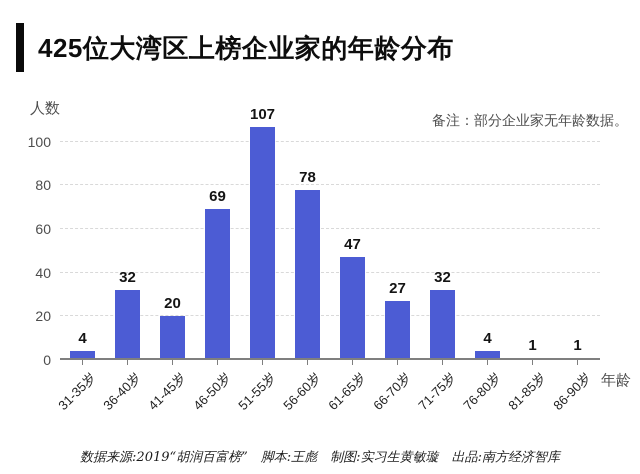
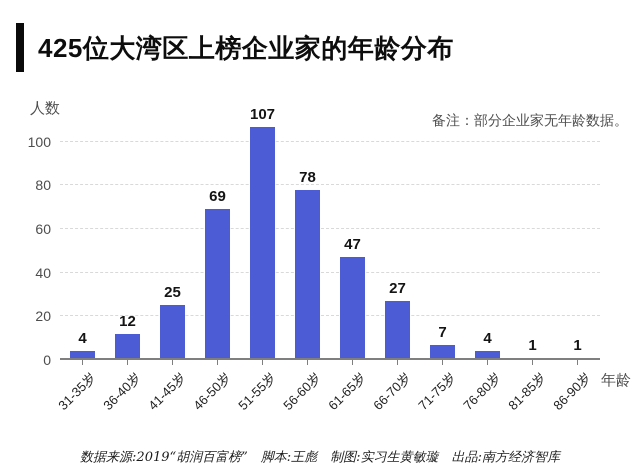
36-40岁: 32 -> 12
41-45岁: 20 -> 25
71-75岁: 32 -> 7
